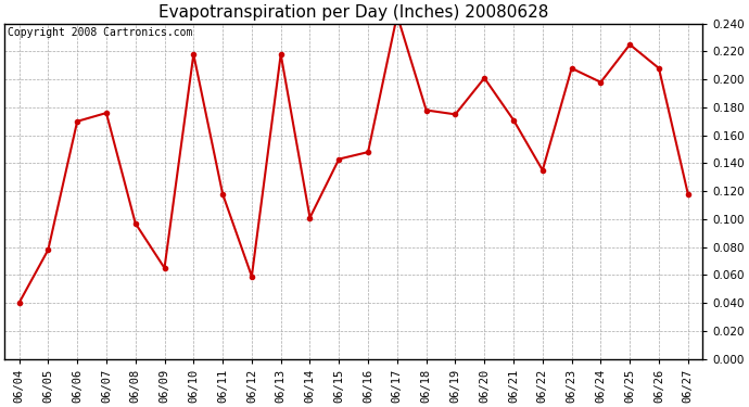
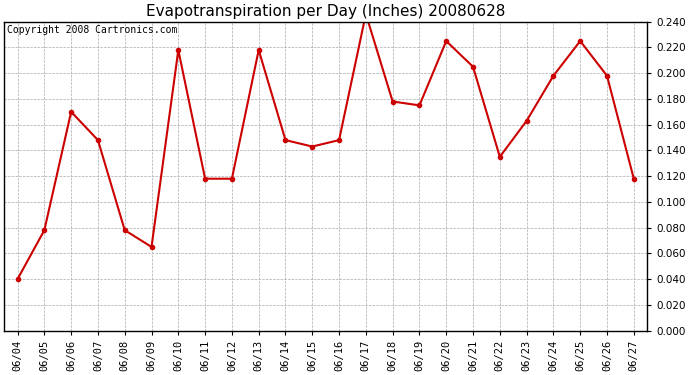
06/07: 0.176 -> 0.148
06/08: 0.097 -> 0.078
06/12: 0.059 -> 0.118
06/14: 0.101 -> 0.148
06/20: 0.201 -> 0.225
06/21: 0.171 -> 0.205
06/23: 0.208 -> 0.163
06/26: 0.208 -> 0.198
